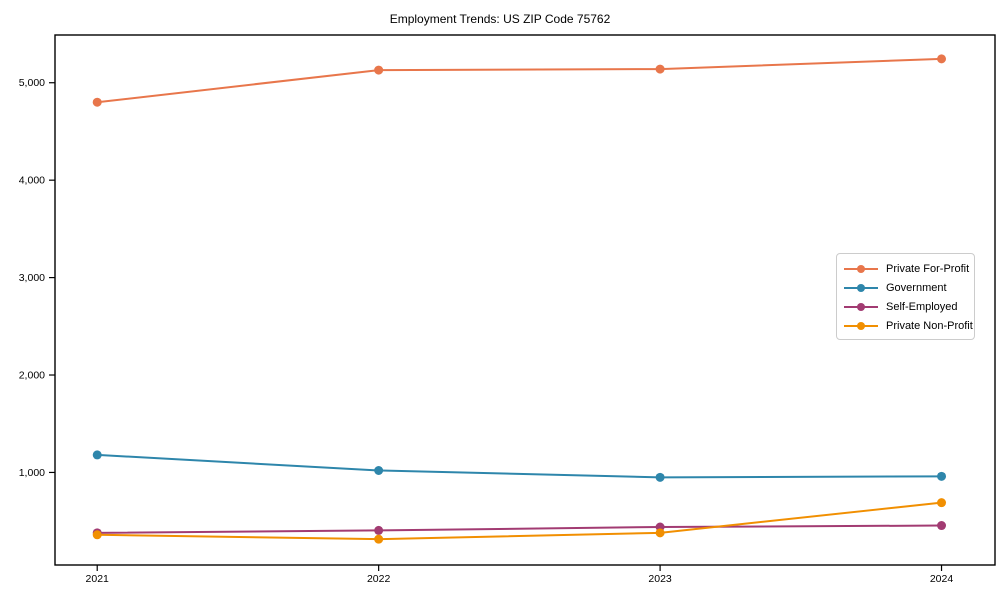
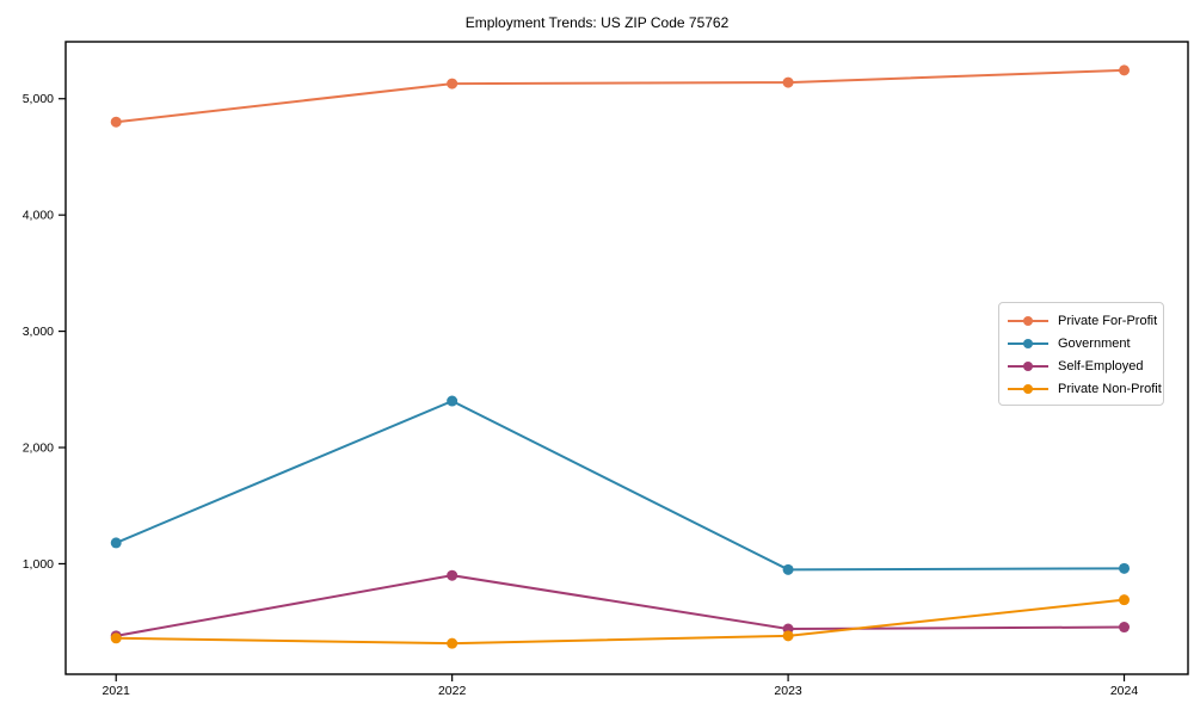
Government/2022: 1000 -> 2400
Self-Employed/2022: 400 -> 900
